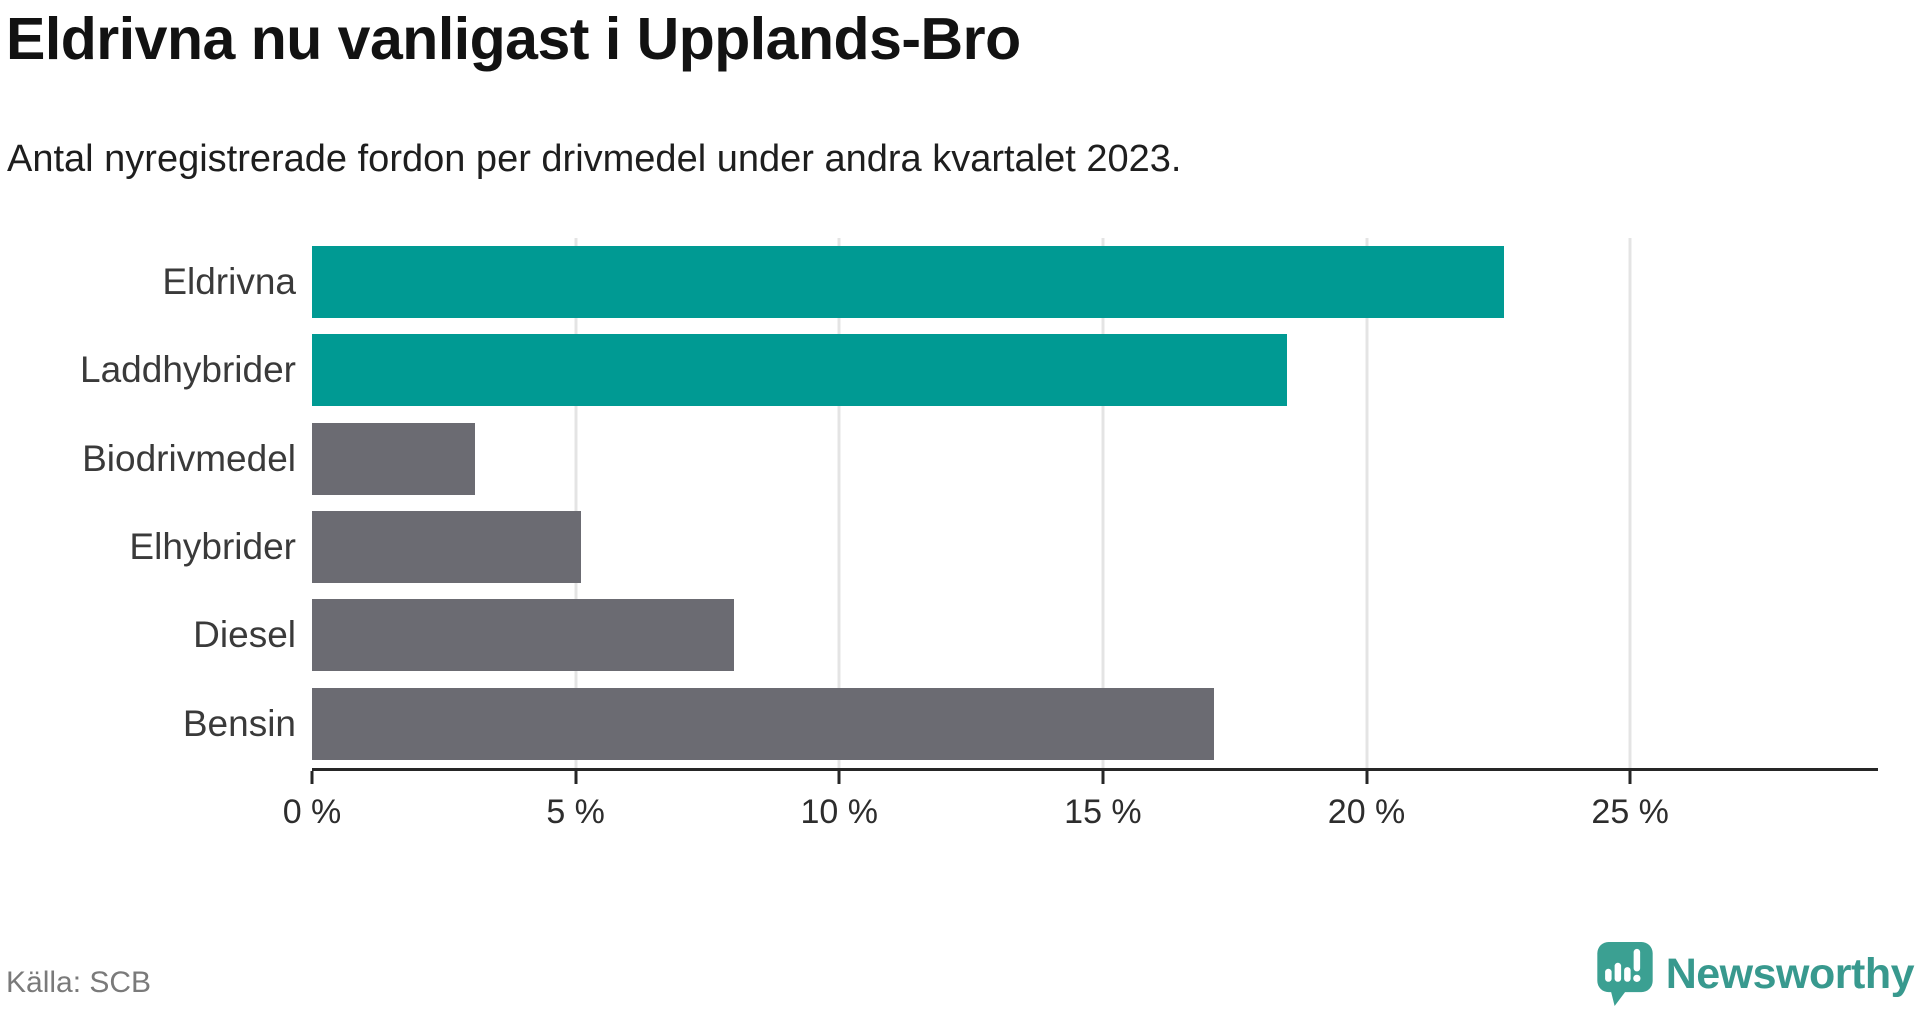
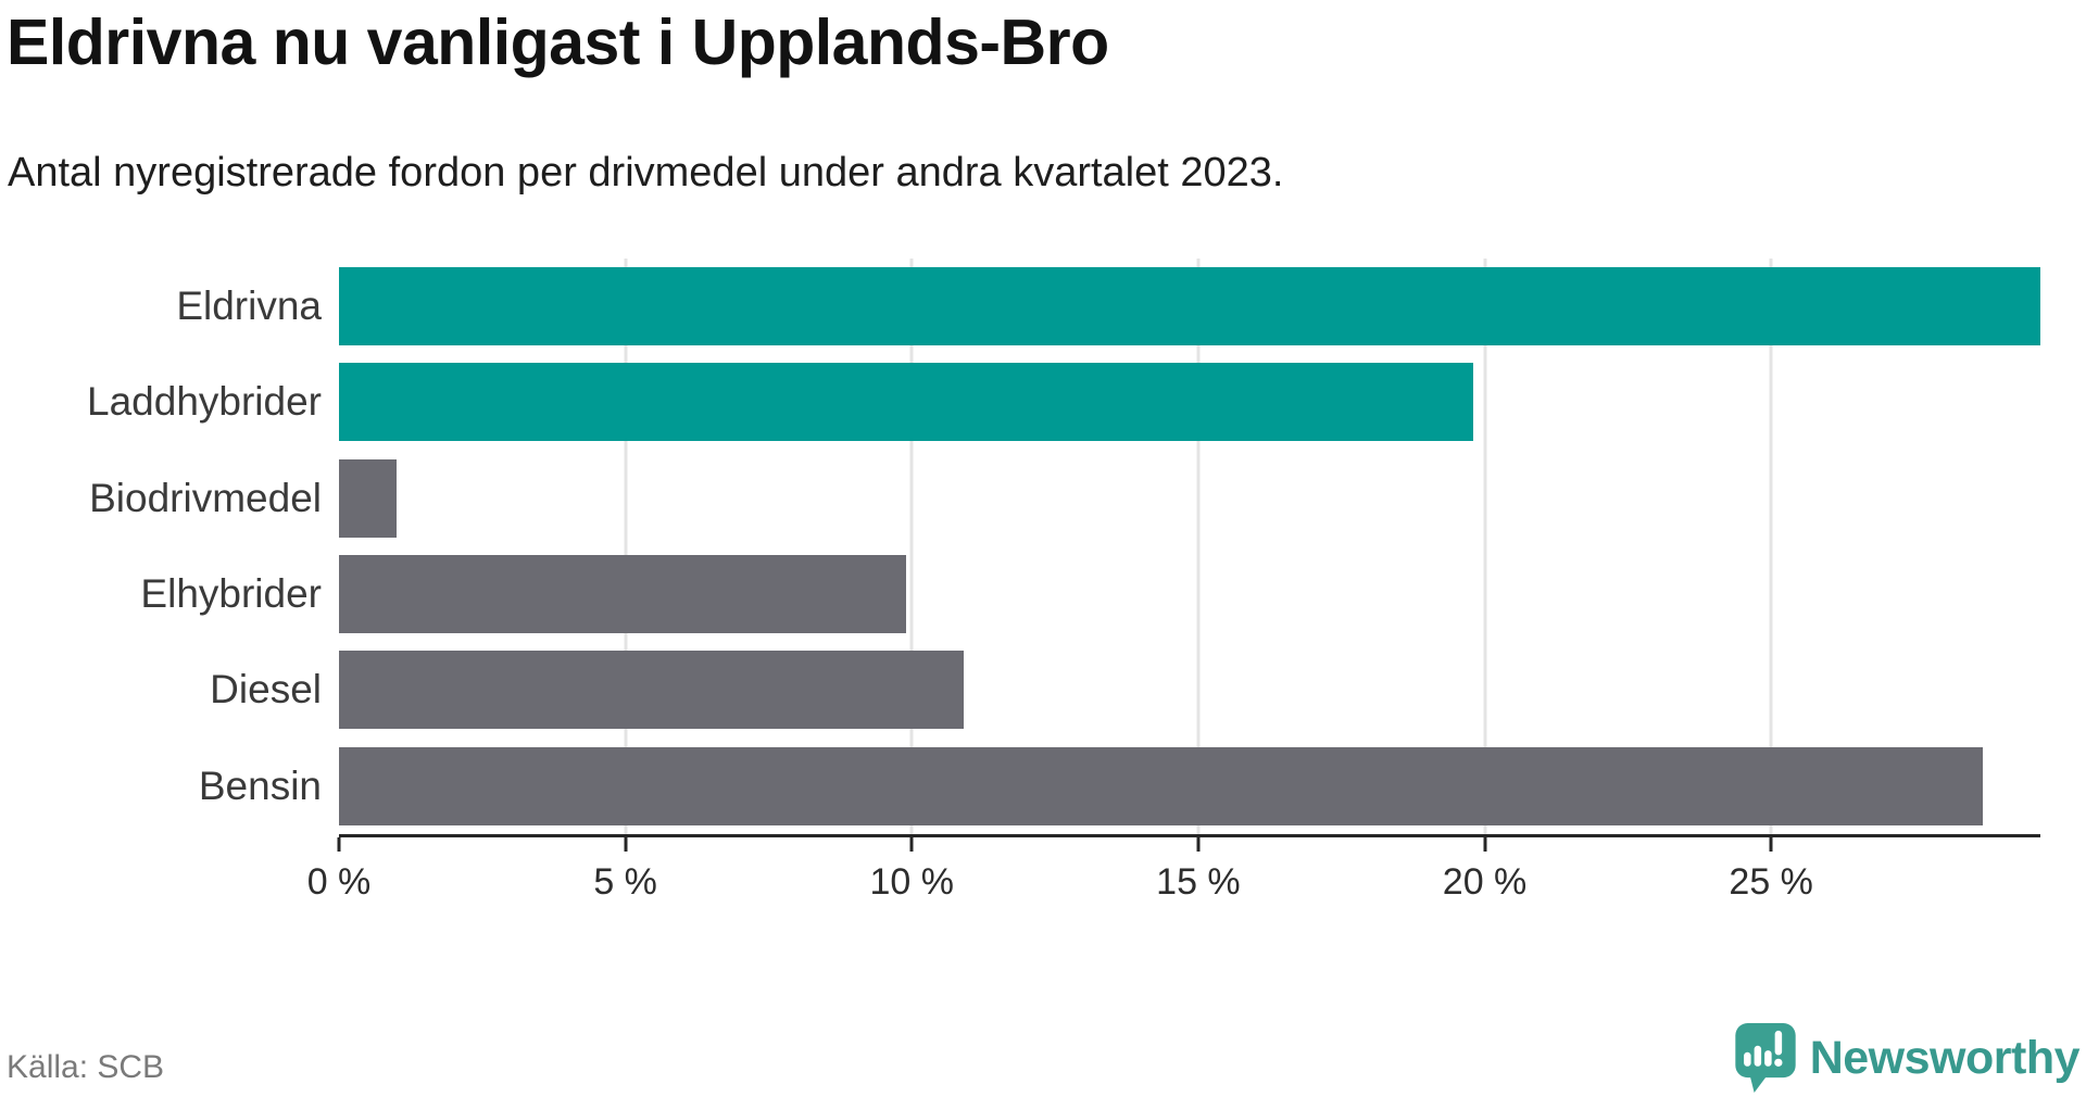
Eldrivna: 22.6% -> 29.7%
Laddhybrider: 18.5% -> 19.8%
Biodrivmedel: 3.1% -> 1.0%
Elhybrider: 5.1% -> 9.9%
Diesel: 8.0% -> 10.9%
Bensin: 17.1% -> 28.7%
